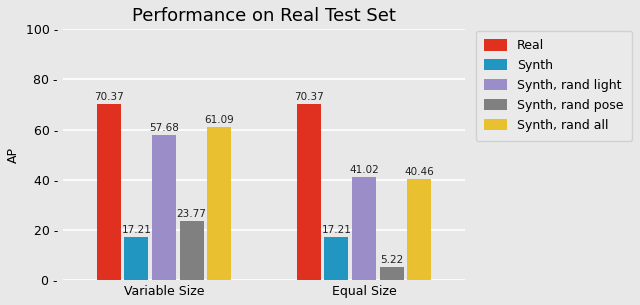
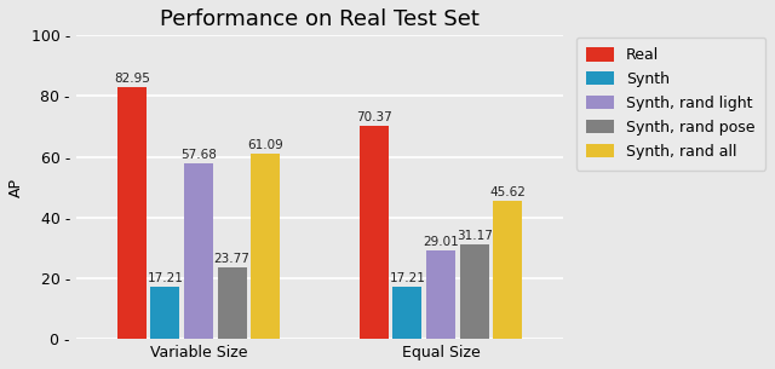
Real/Variable Size: 70.37 -> 82.95
Synth, rand light/Equal Size: 41.02 -> 29.01
Synth, rand pose/Equal Size: 5.22 -> 31.17
Synth, rand all/Equal Size: 40.46 -> 45.62
